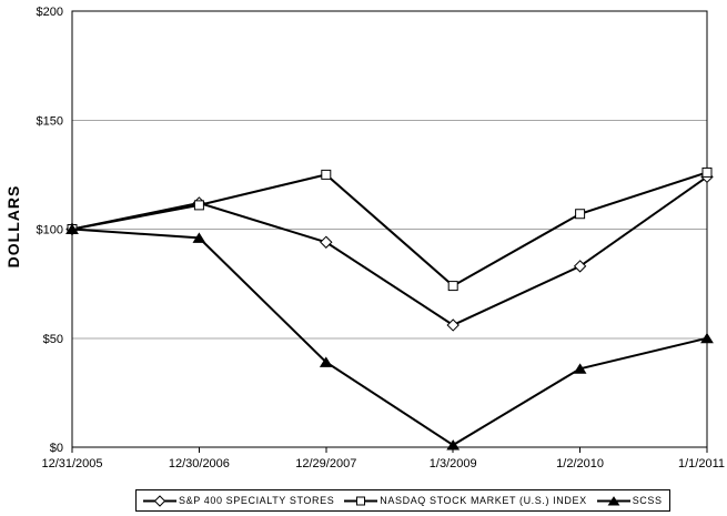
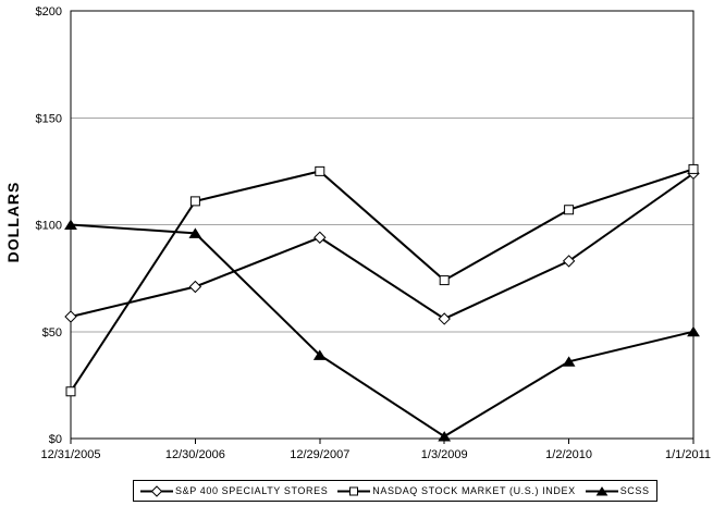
S&P 400 SPECIALTY STORES/12/31/2005: $100 -> $57
NASDAQ STOCK MARKET (U.S.) INDEX/12/31/2005: $100 -> $22
S&P 400 SPECIALTY STORES/12/30/2006: $112 -> $71
